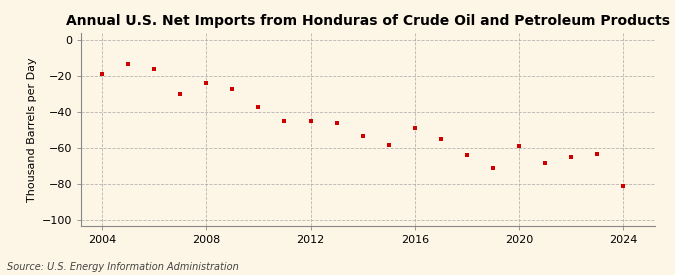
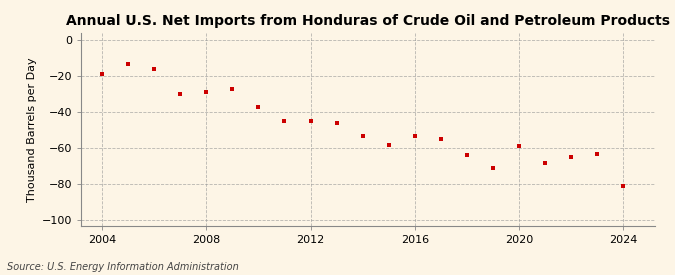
2008: -24 -> -29
2016: -49 -> -53
